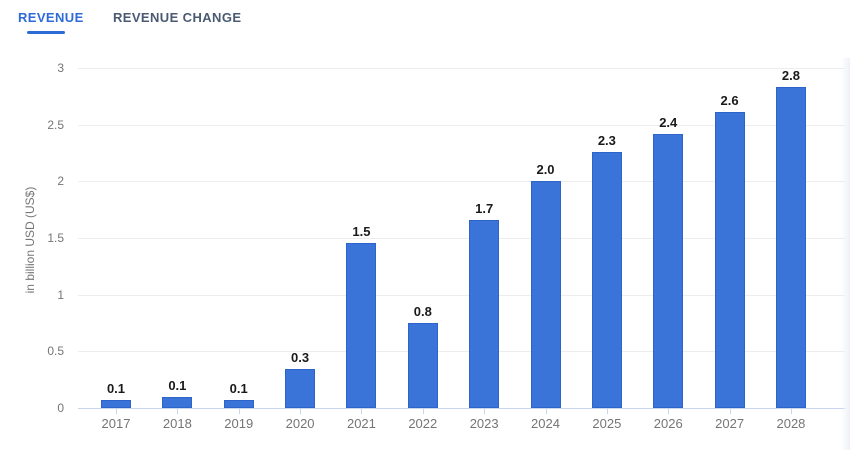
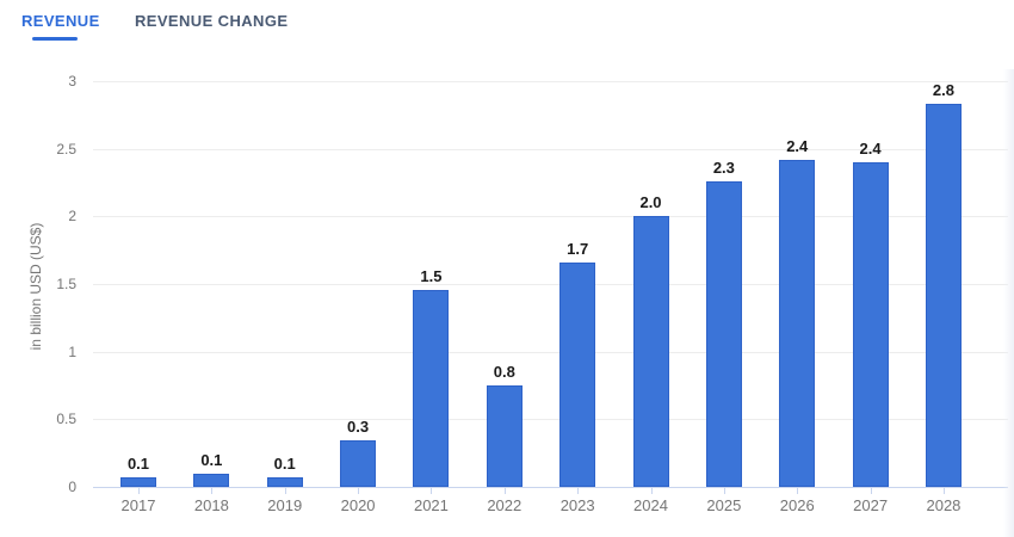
2027: 2.6 -> 2.4
